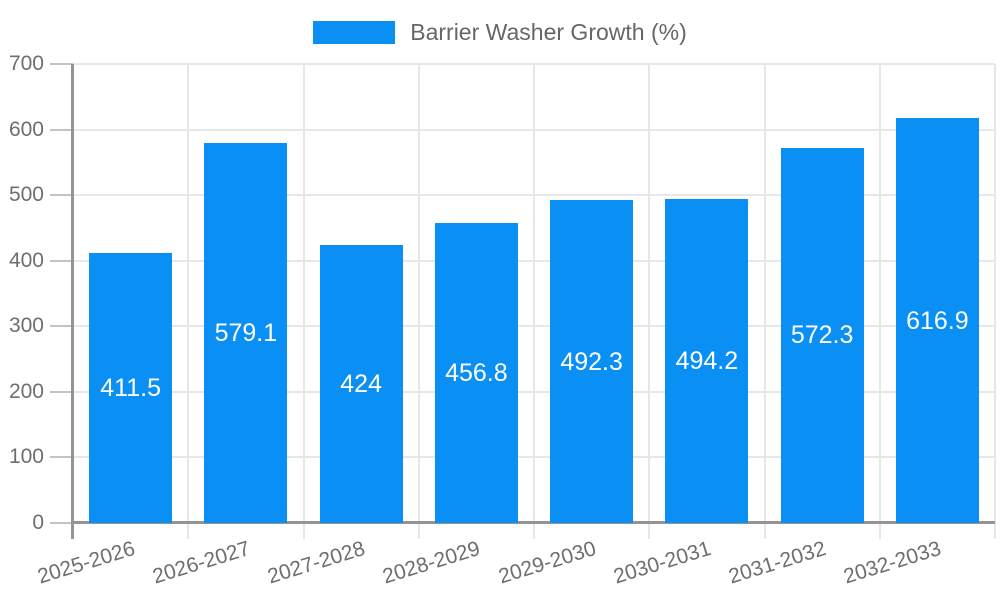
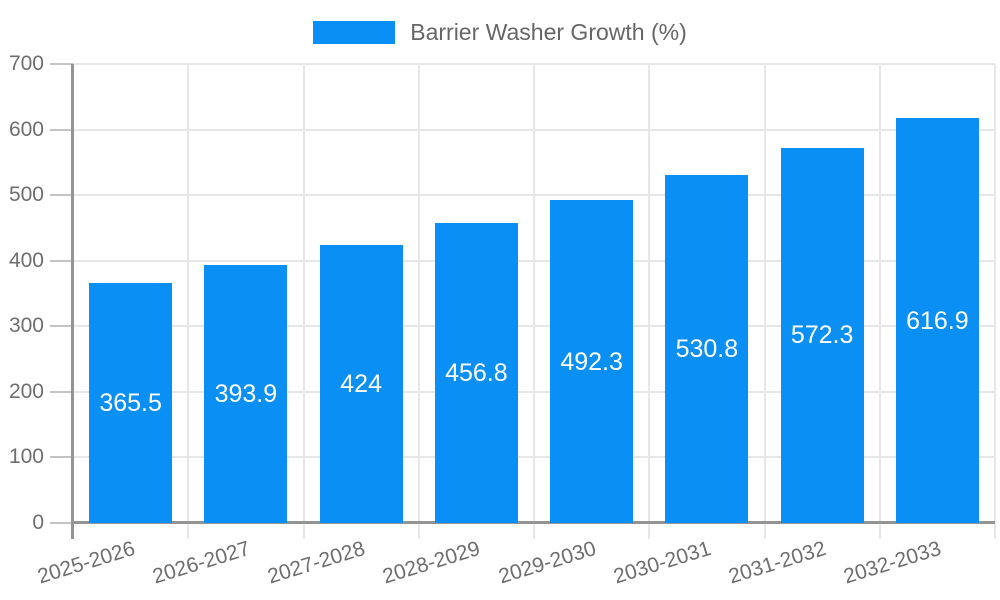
2025-2026: 411.5 -> 365.5
2026-2027: 579.1 -> 393.9
2030-2031: 494.2 -> 530.8
